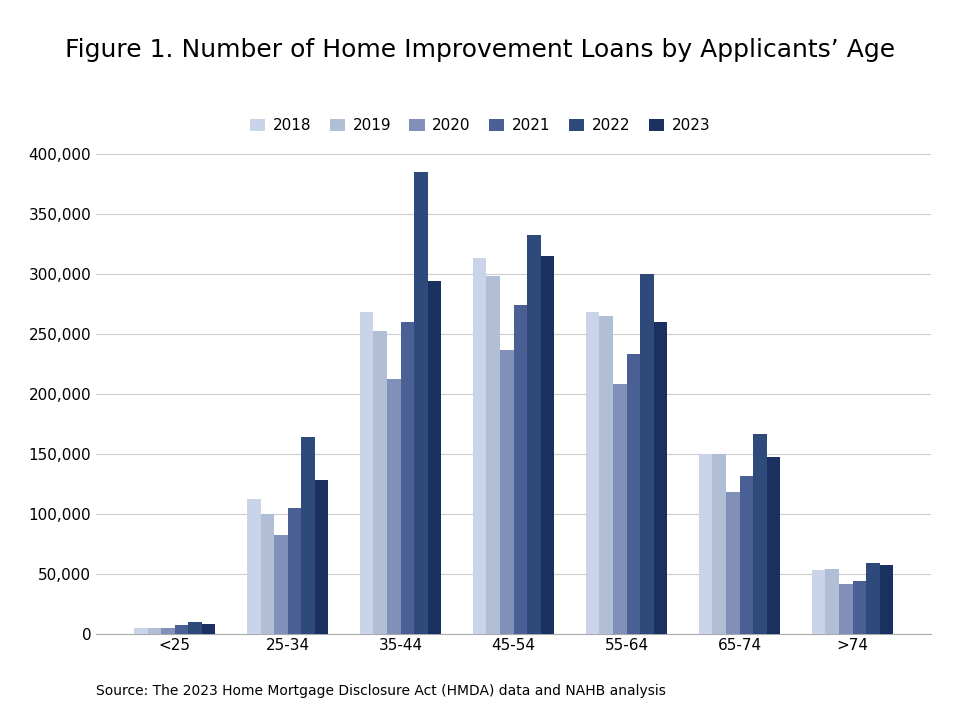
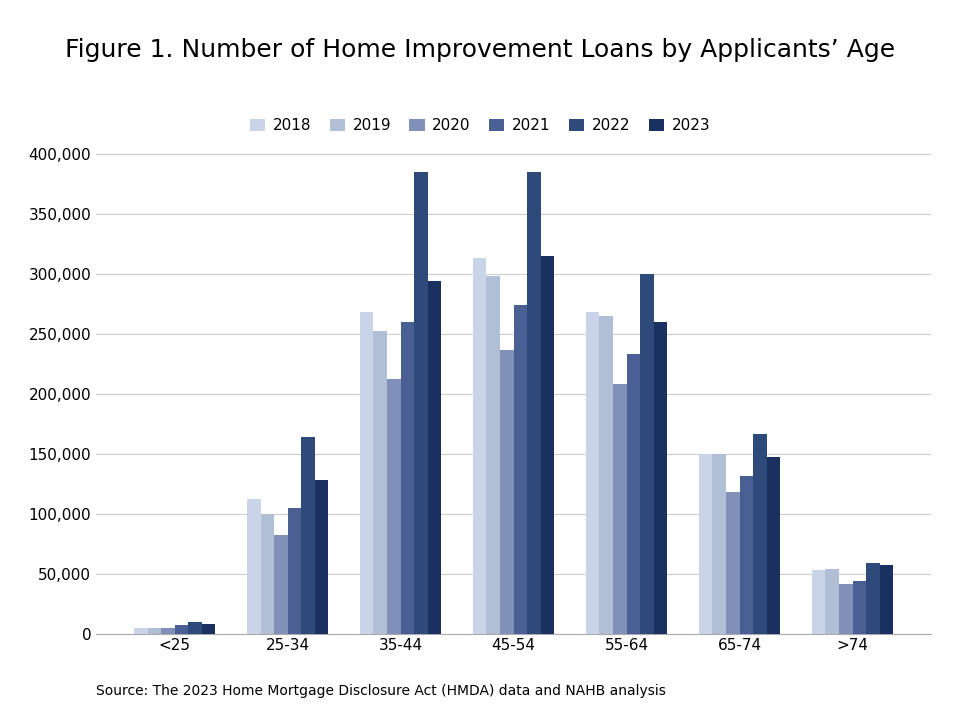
2022/45-54: 332,000 -> 385,000
